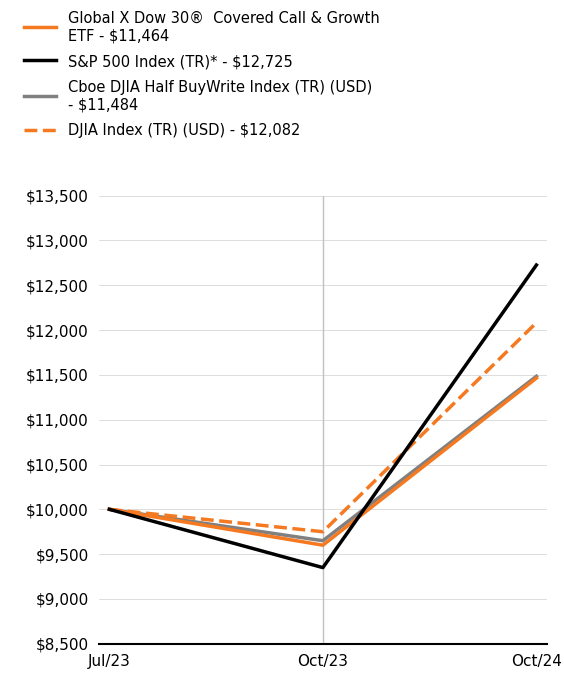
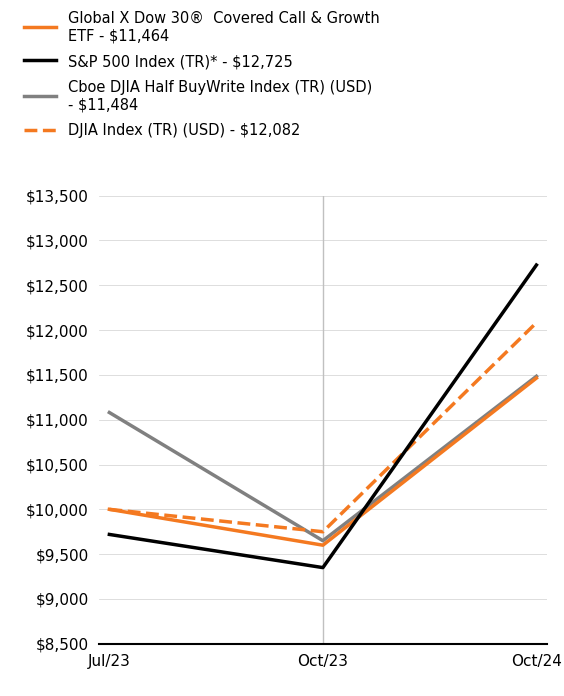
S&P 500 Index (TR)* - $12,725/Jul/23: $10,000 -> $9,720
Cboe DJIA Half BuyWrite Index (TR) (USD) - $11,484/Jul/23: $10,000 -> $11,080
